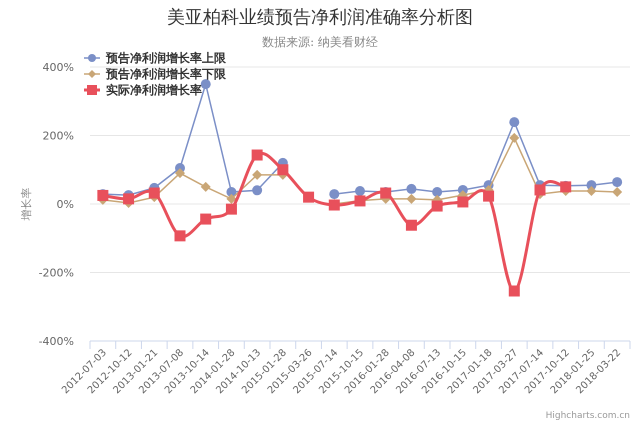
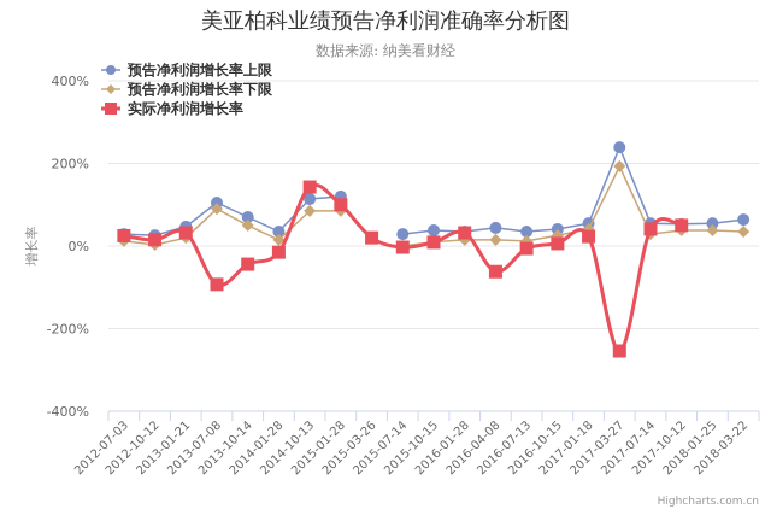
预告净利润增长率上限/2013-10-14: 350% -> 70%
预告净利润增长率上限/2014-10-13: 40% -> 110%
